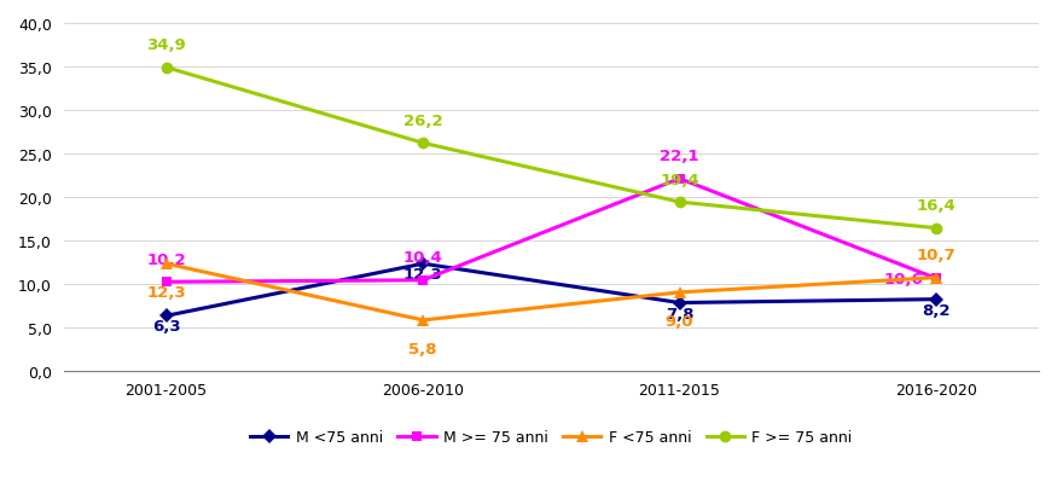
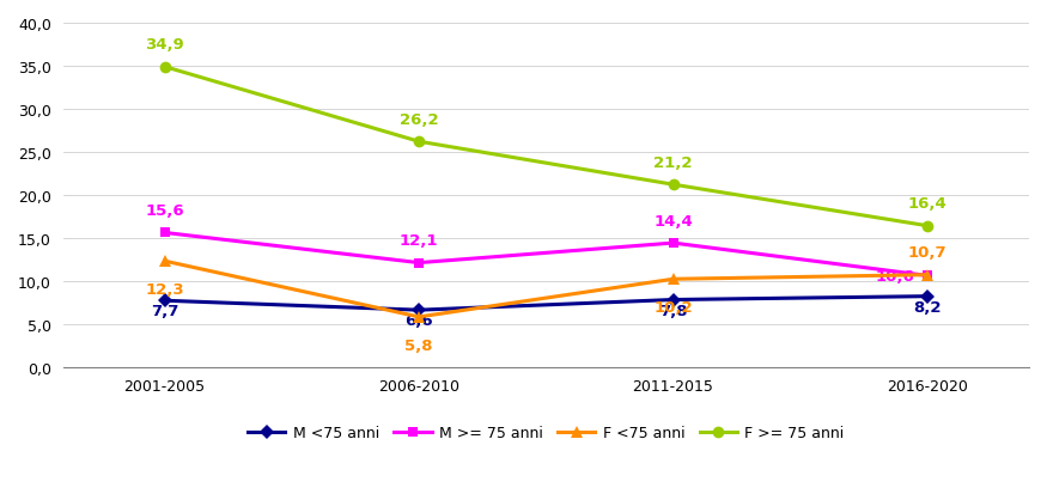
M <75 anni/2001-2005: 6,3 -> 7,7
M >= 75 anni/2001-2005: 10,2 -> 15,6
M <75 anni/2006-2010: 12,3 -> 6,6
M >= 75 anni/2006-2010: 10,4 -> 12,1
M >= 75 anni/2011-2015: 22,1 -> 14,4
F <75 anni/2011-2015: 9,0 -> 10,2
F >= 75 anni/2011-2015: 19,4 -> 21,2
